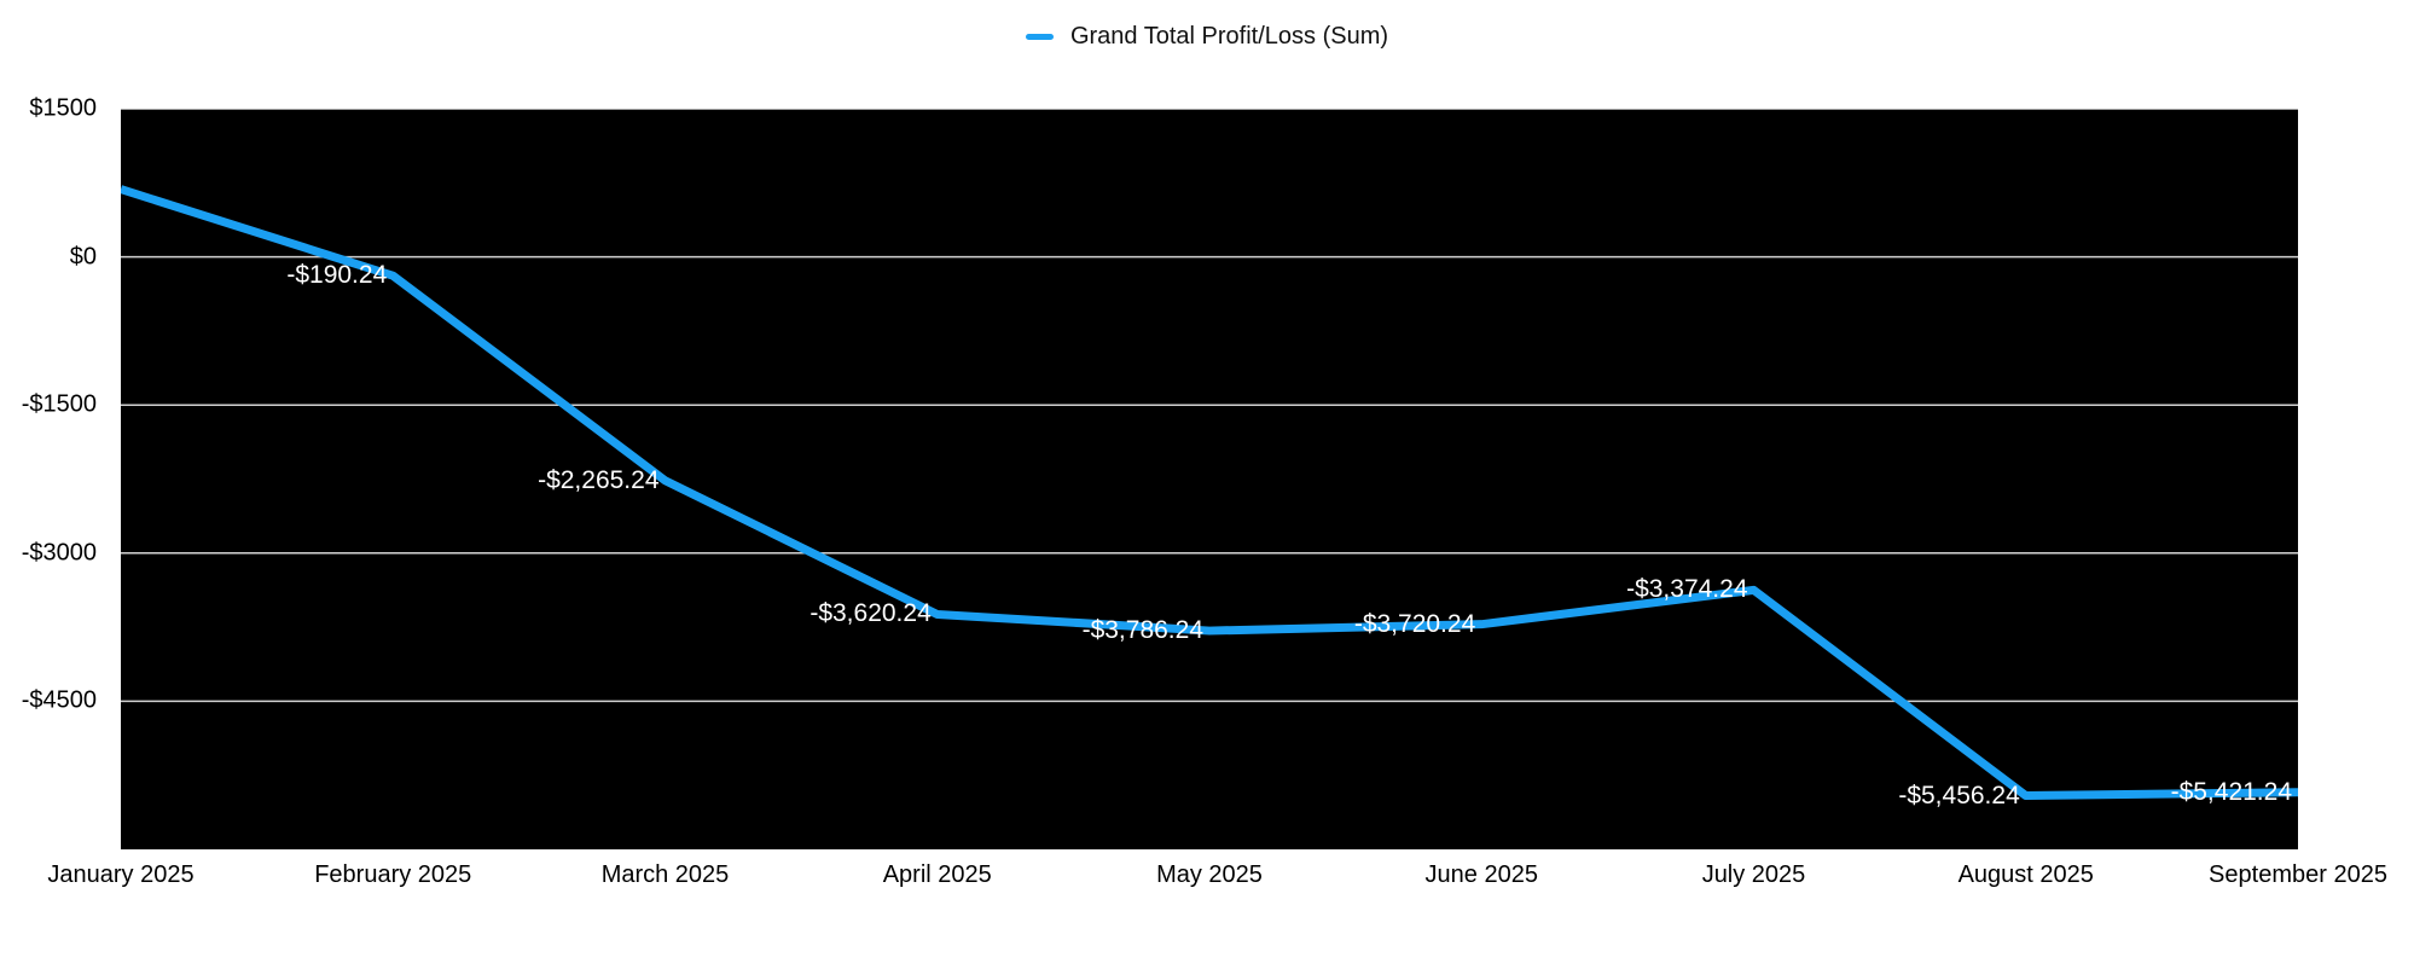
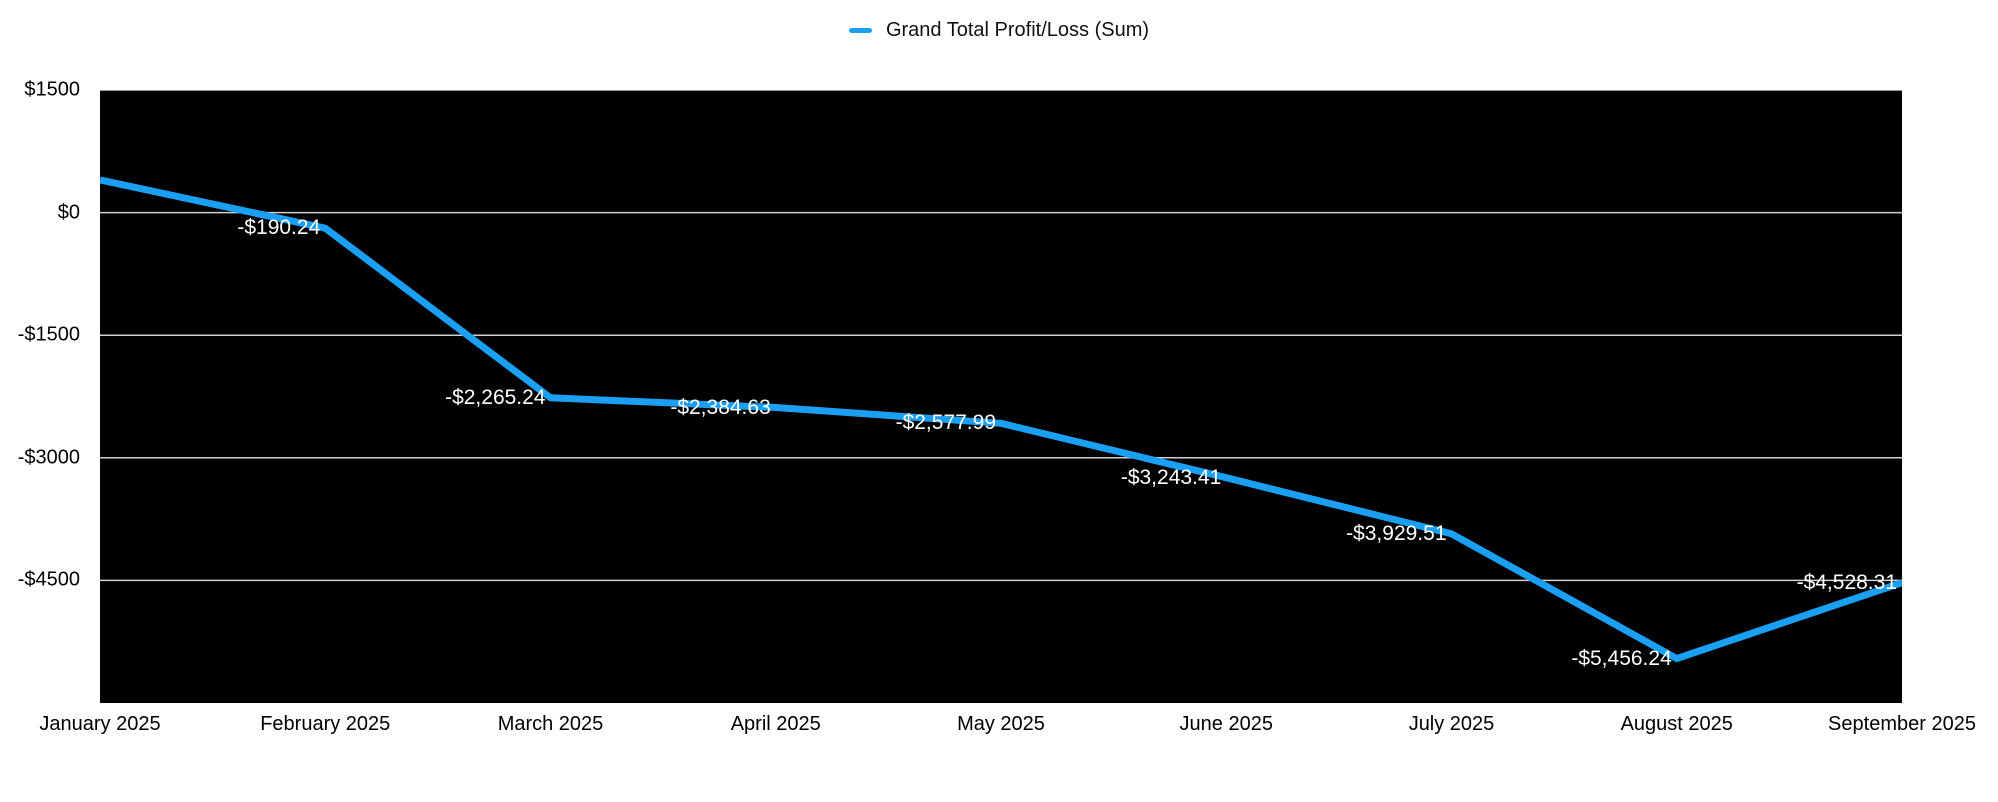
January 2025: $700 -> $400
April 2025: -$3,620.24 -> -$2,384.63
May 2025: -$3,786.24 -> -$2,577.99
June 2025: -$3,720.24 -> -$3,243.41
July 2025: -$3,374.24 -> -$3,929.51
September 2025: -$5,421.24 -> -$4,528.31
